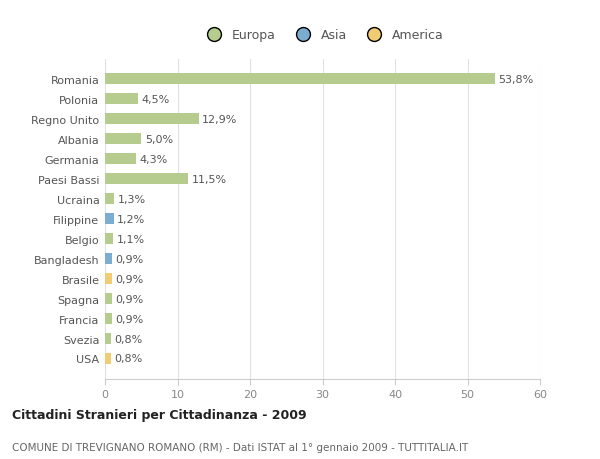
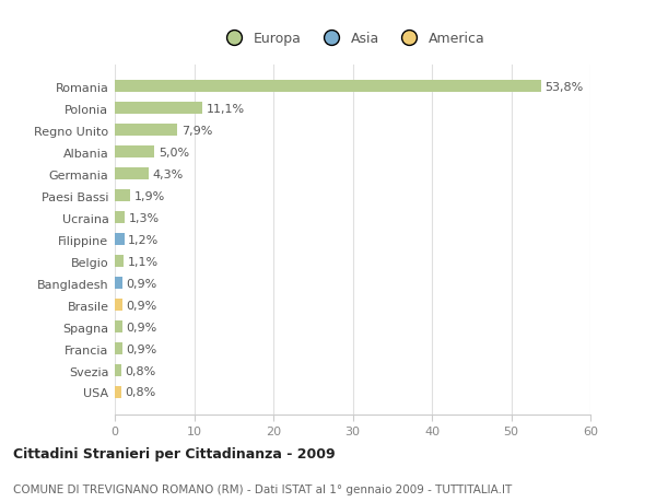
Polonia: 4,5% -> 11,1%
Regno Unito: 12,9% -> 7,9%
Paesi Bassi: 11,5% -> 1,9%
